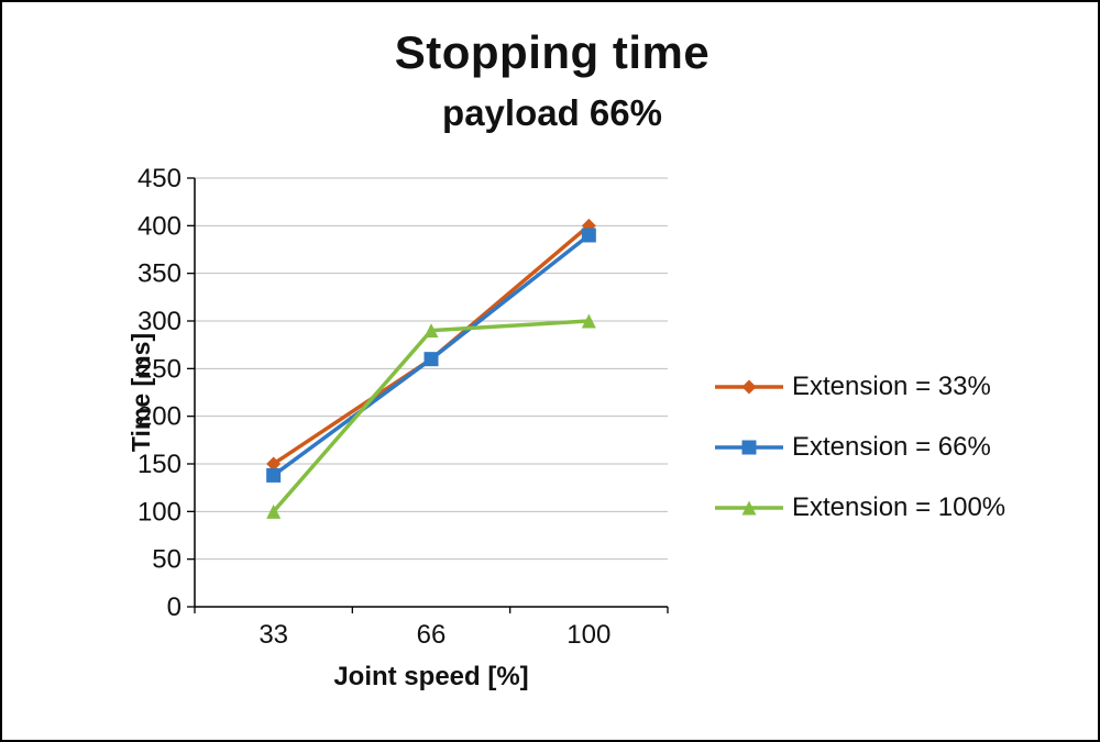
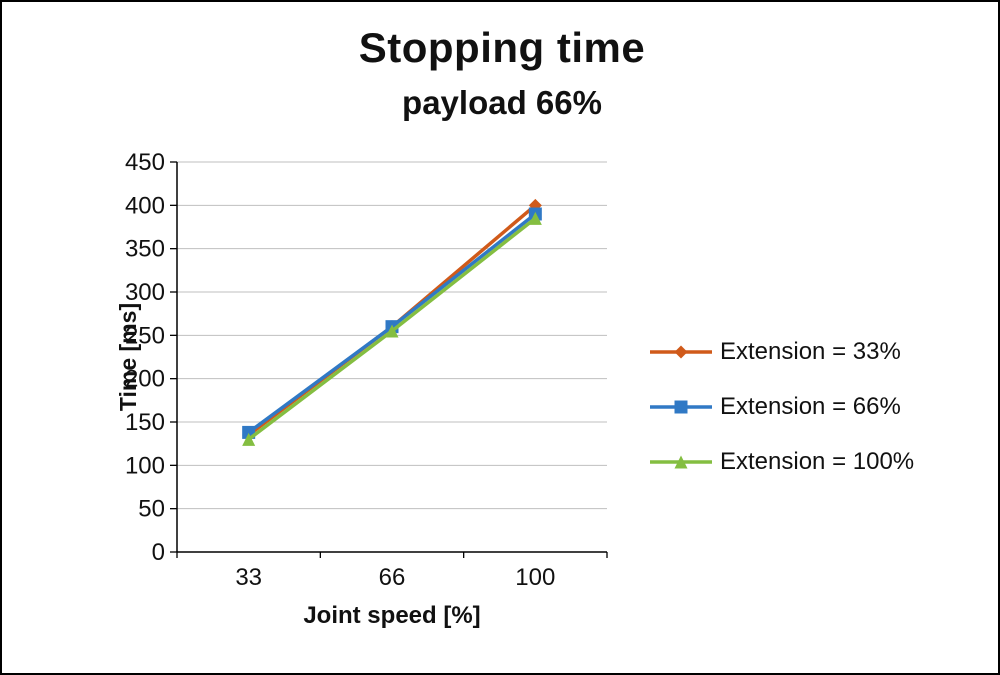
Extension = 33%/33: 150 -> 140
Extension = 100%/33: 100 -> 130
Extension = 100%/66: 290 -> 260
Extension = 100%/100: 300 -> 380
